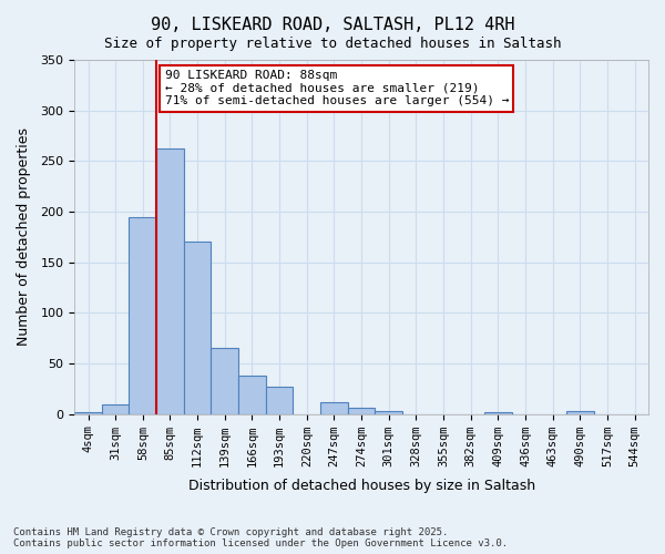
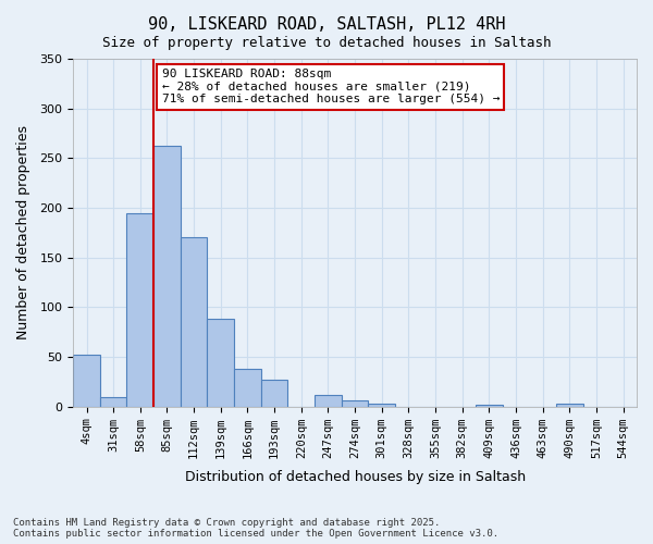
4sqm: 2 -> 52
139sqm: 65 -> 88
